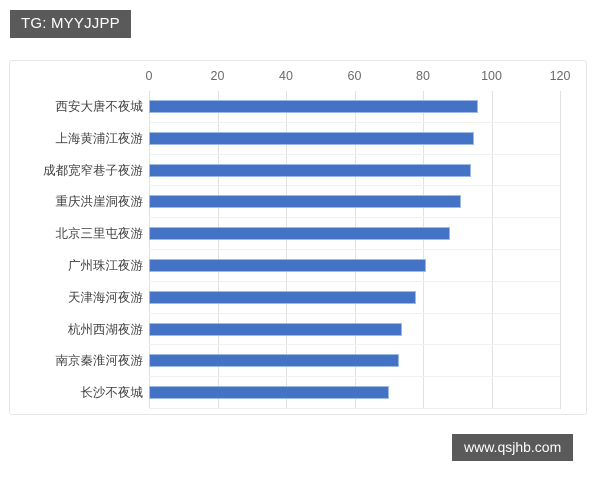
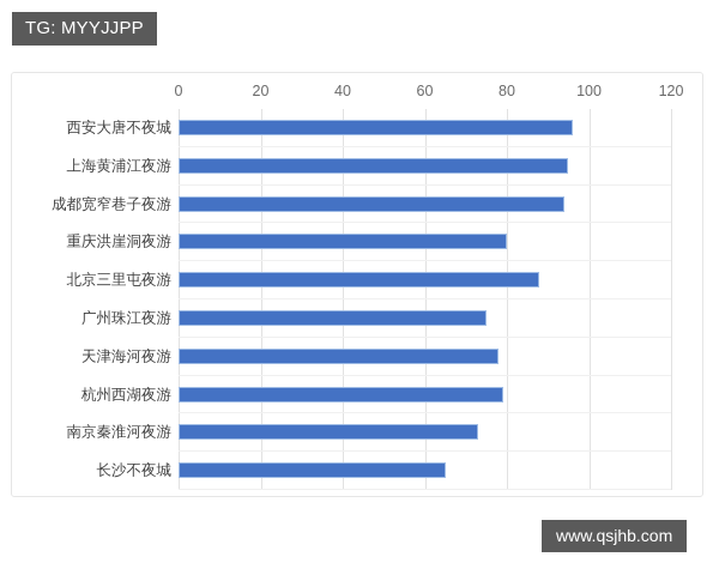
重庆洪崖洞夜游: 91 -> 80
广州珠江夜游: 81 -> 75
杭州西湖夜游: 74 -> 79
长沙不夜城: 70 -> 65
